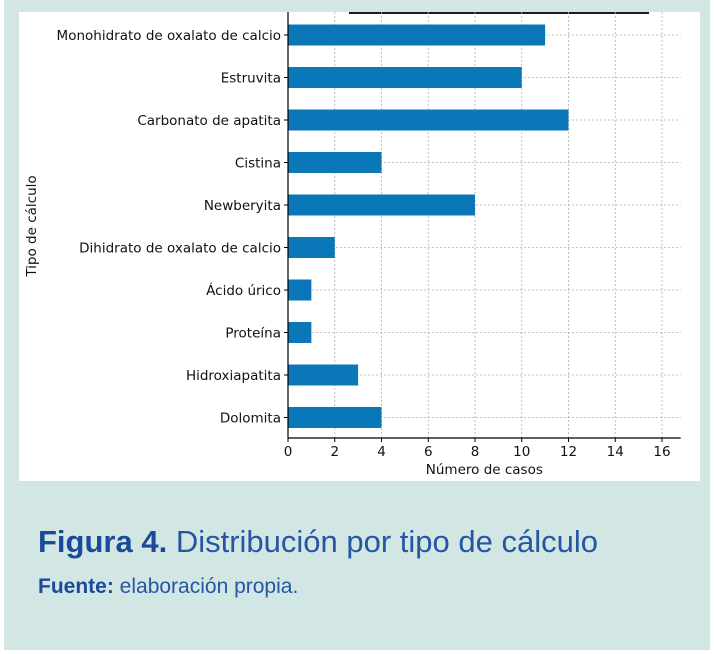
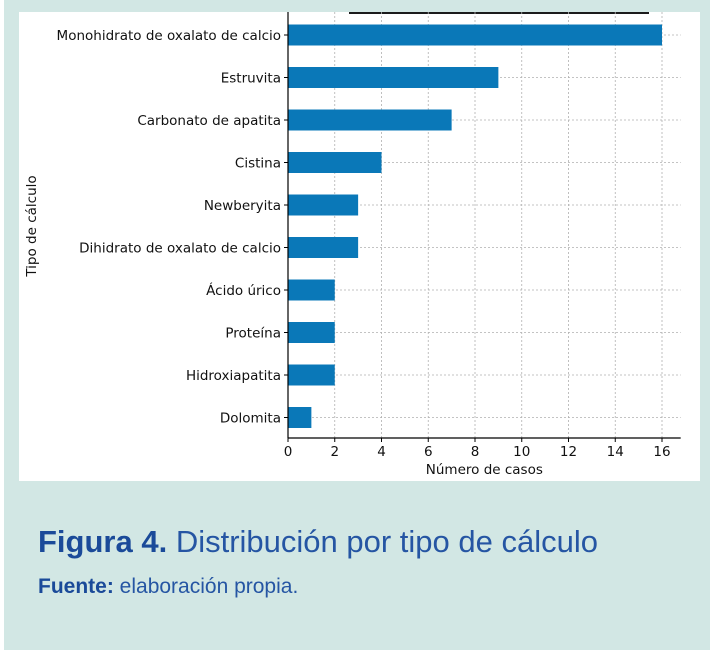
Monohidrato de oxalato de calcio: 11 -> 16
Estruvita: 10 -> 9
Carbonato de apatita: 12 -> 7
Newberyita: 8 -> 3
Dihidrato de oxalato de calcio: 2 -> 3
Ácido úrico: 1 -> 2
Proteína: 1 -> 2
Hidroxiapatita: 3 -> 2
Dolomita: 4 -> 1
